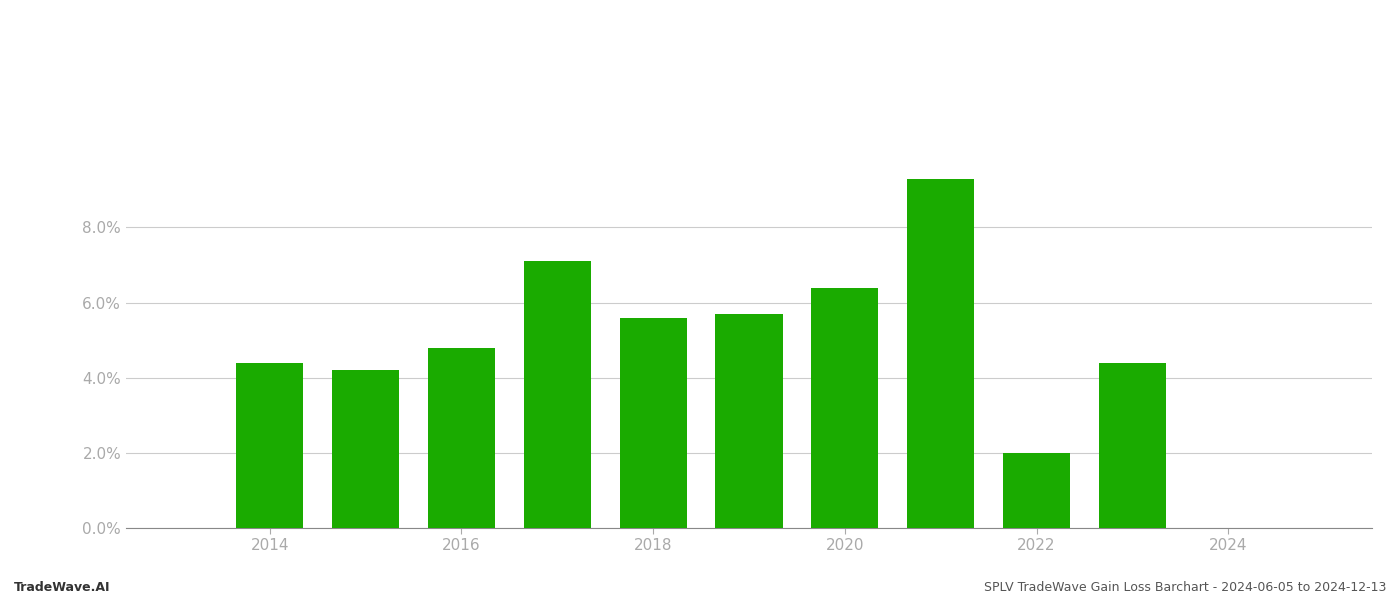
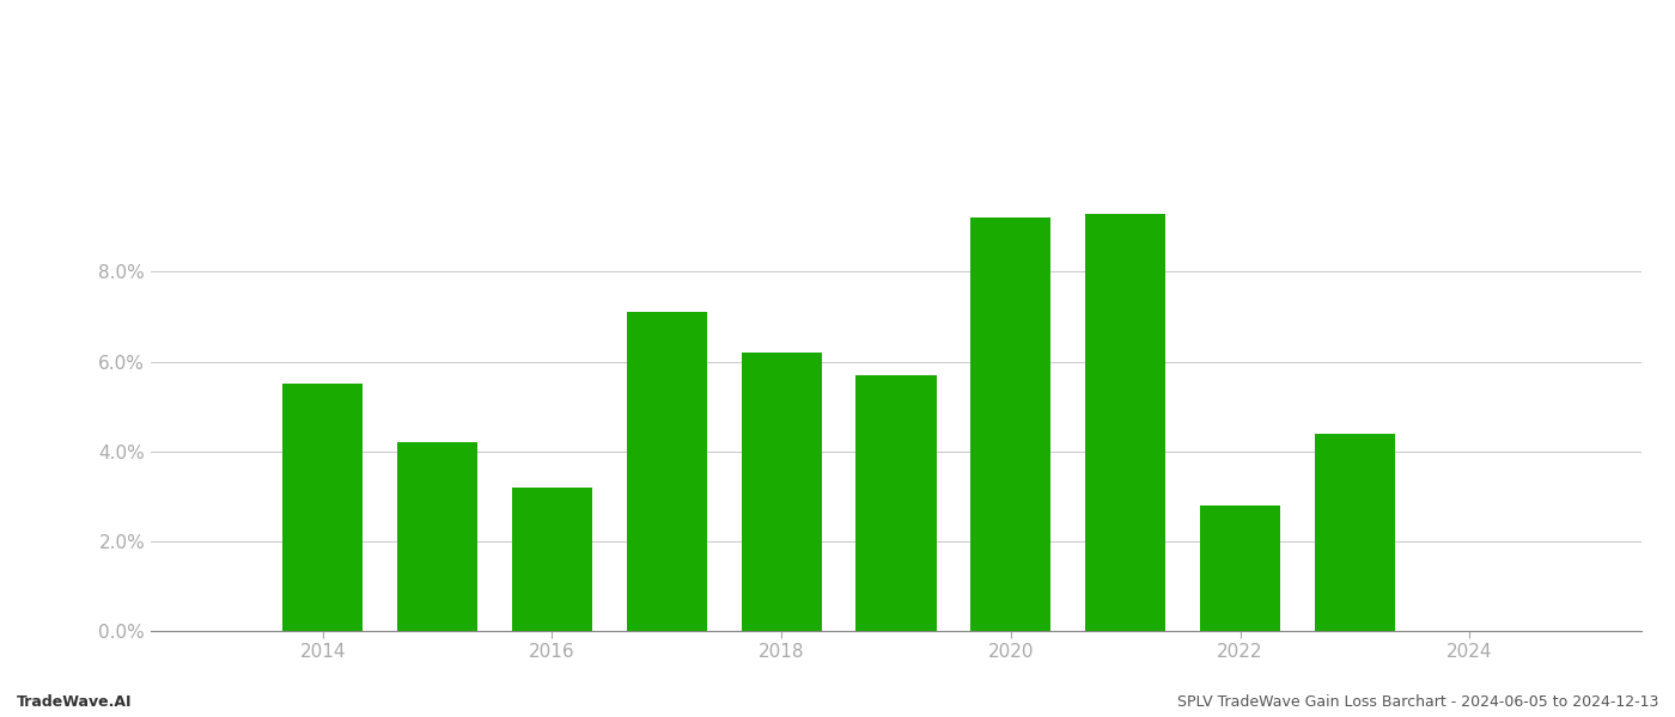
2014: 4.4% -> 5.5%
2016: 4.8% -> 3.2%
2018: 5.6% -> 6.2%
2020: 6.4% -> 9.2%
2022: 2.0% -> 2.8%
